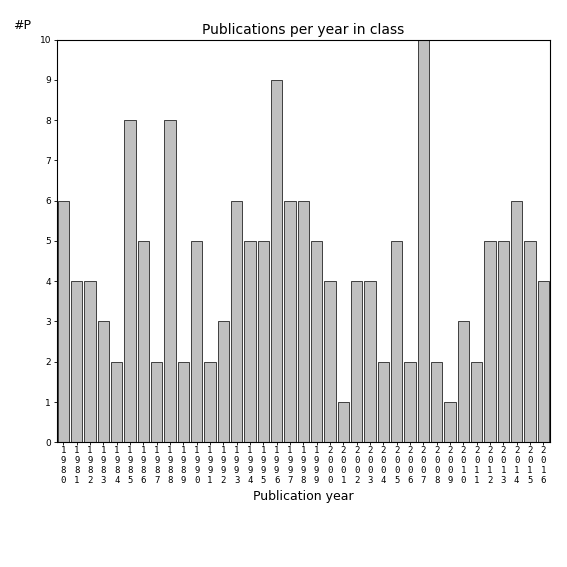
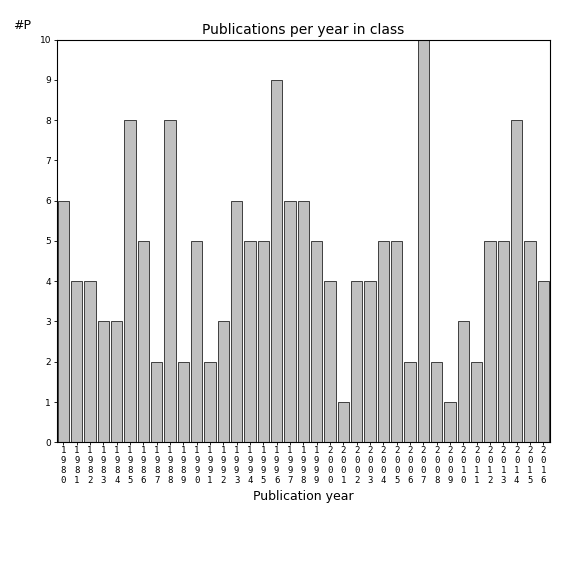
1 9 8 4: 2 -> 3
2 0 0 4: 2 -> 5
2 0 1 4: 6 -> 8
